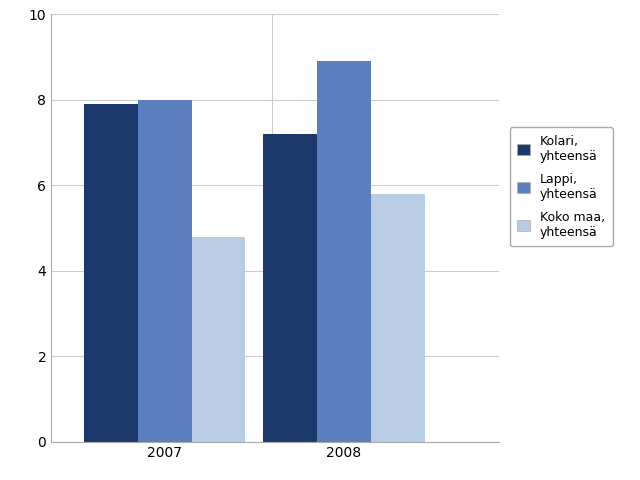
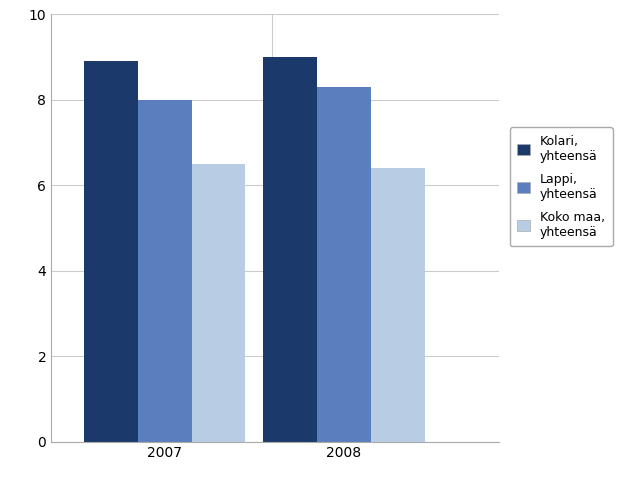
Kolari, yhteensä/2007: 7.9 -> 8.9
Koko maa, yhteensä/2007: 4.8 -> 6.5
Kolari, yhteensä/2008: 7.2 -> 9.0
Lappi, yhteensä/2008: 8.9 -> 8.3
Koko maa, yhteensä/2008: 5.8 -> 6.4
